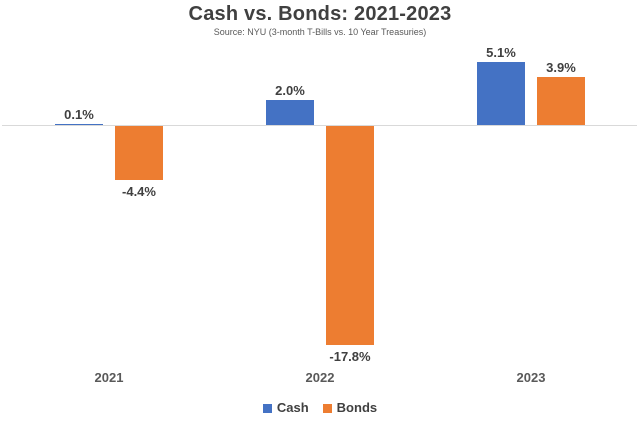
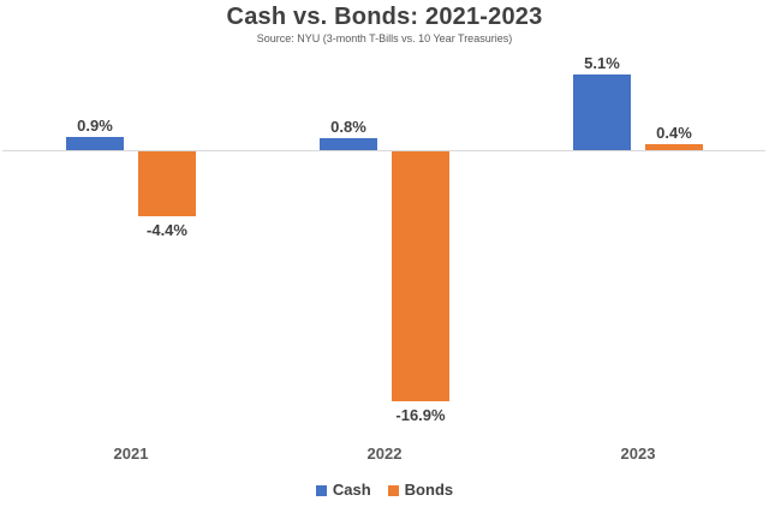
Cash/2021: 0.1% -> 0.9%
Cash/2022: 2.0% -> 0.8%
Bonds/2022: -17.8% -> -16.9%
Bonds/2023: 3.9% -> 0.4%
